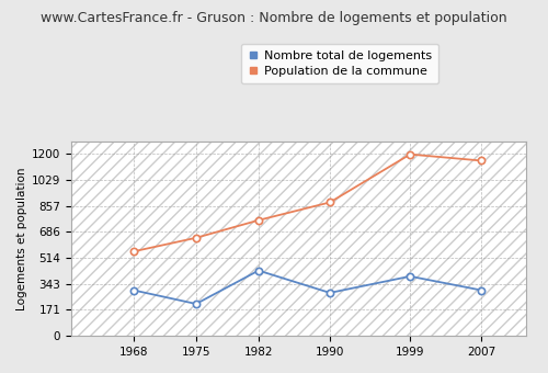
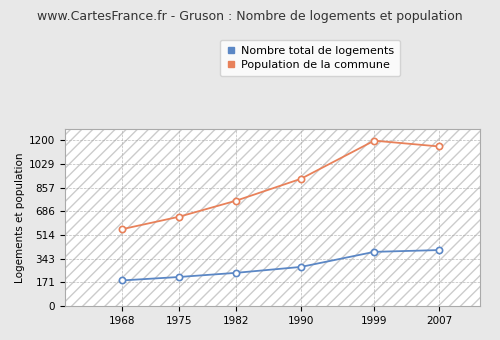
Nombre total de logements/1968: 300 -> 180
Nombre total de logements/1982: 430 -> 240
Population de la commune/1990: 880 -> 920
Nombre total de logements/2007: 300 -> 400
